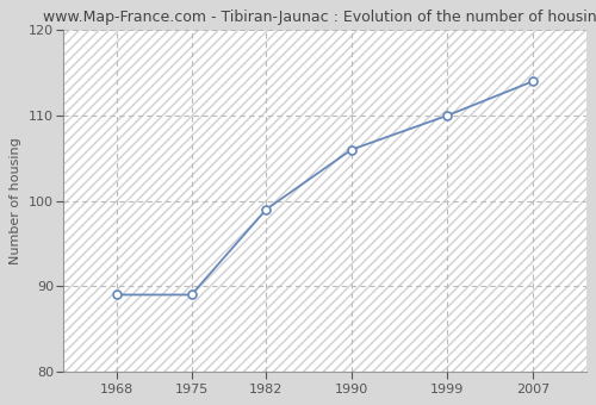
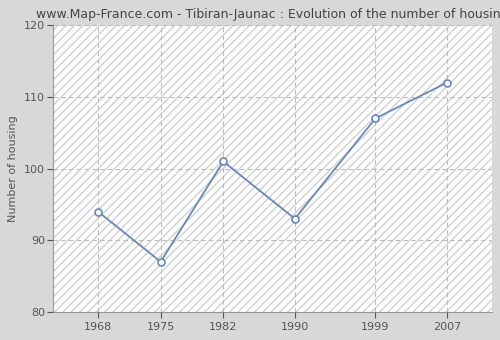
1968: 89 -> 94
1975: 89 -> 87
1982: 99 -> 101
1990: 106 -> 93
1999: 110 -> 107
2007: 114 -> 112
